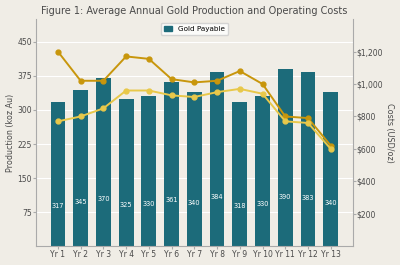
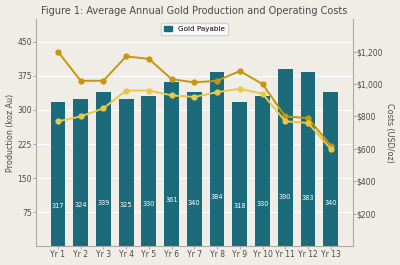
Gold Payable/Yr 2: 345 -> 324
Gold Payable/Yr 3: 370 -> 339
